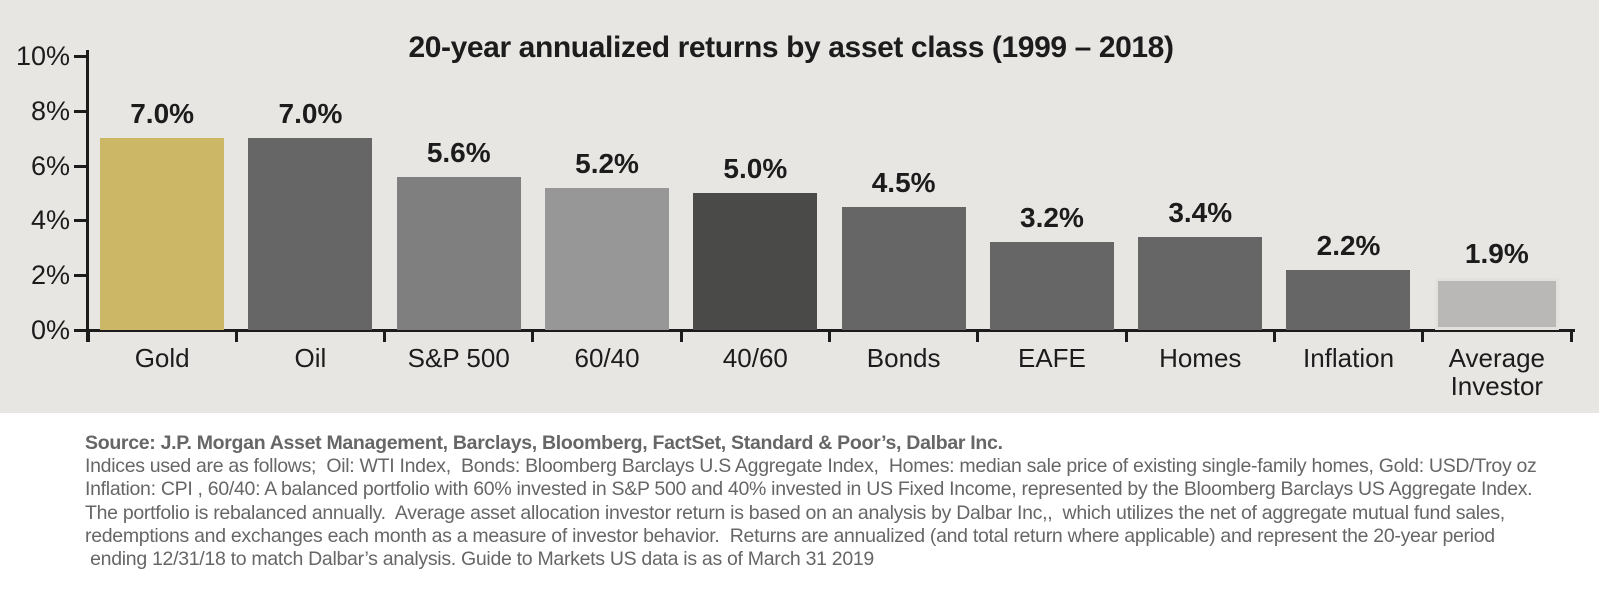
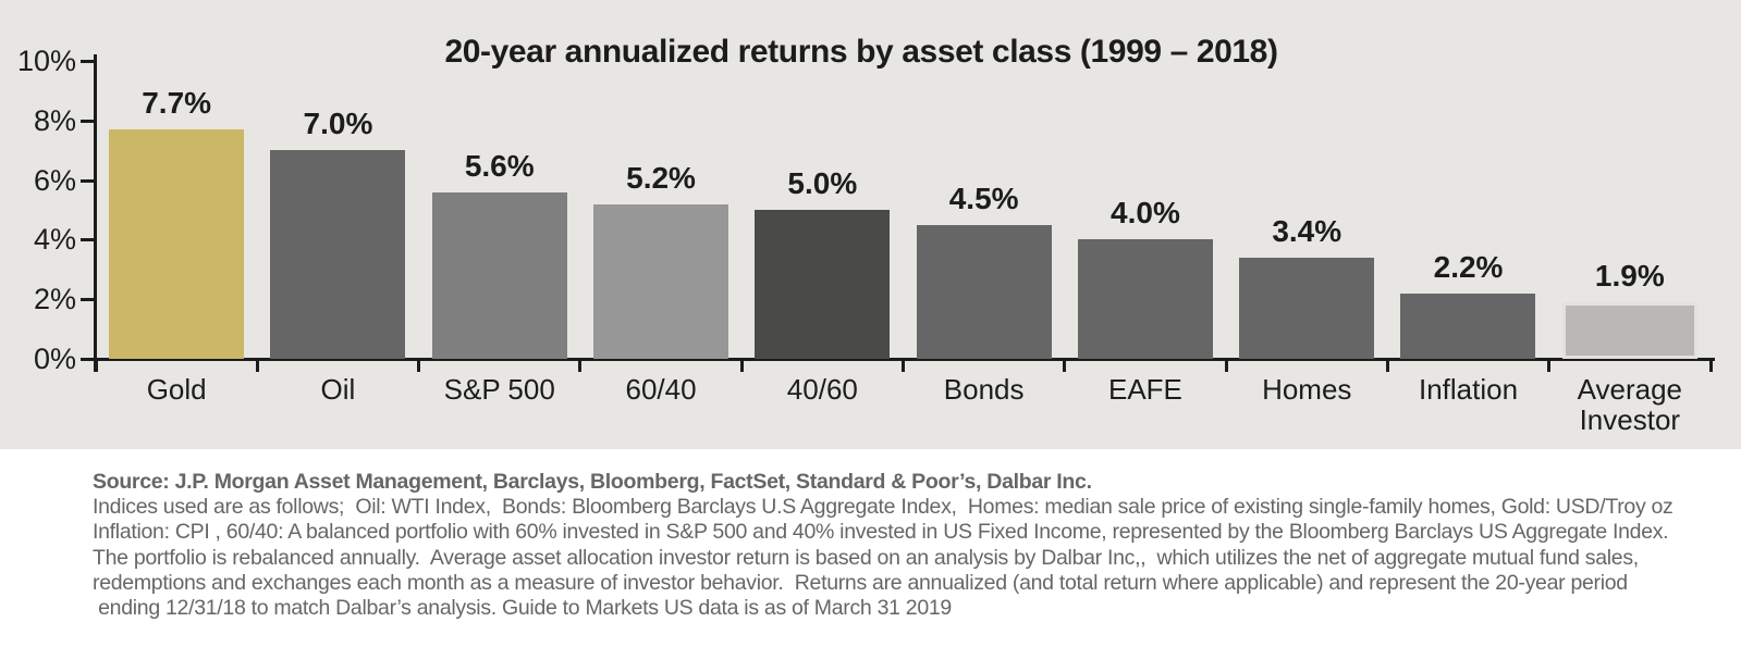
Gold: 7.0% -> 7.7%
EAFE: 3.2% -> 4.0%
